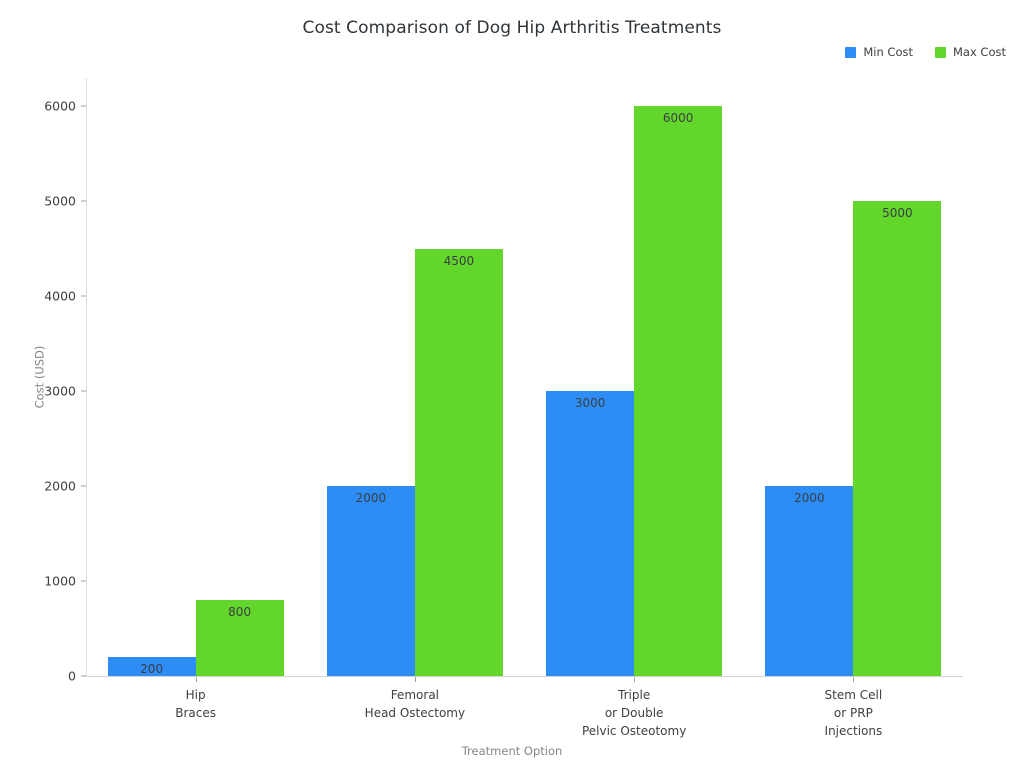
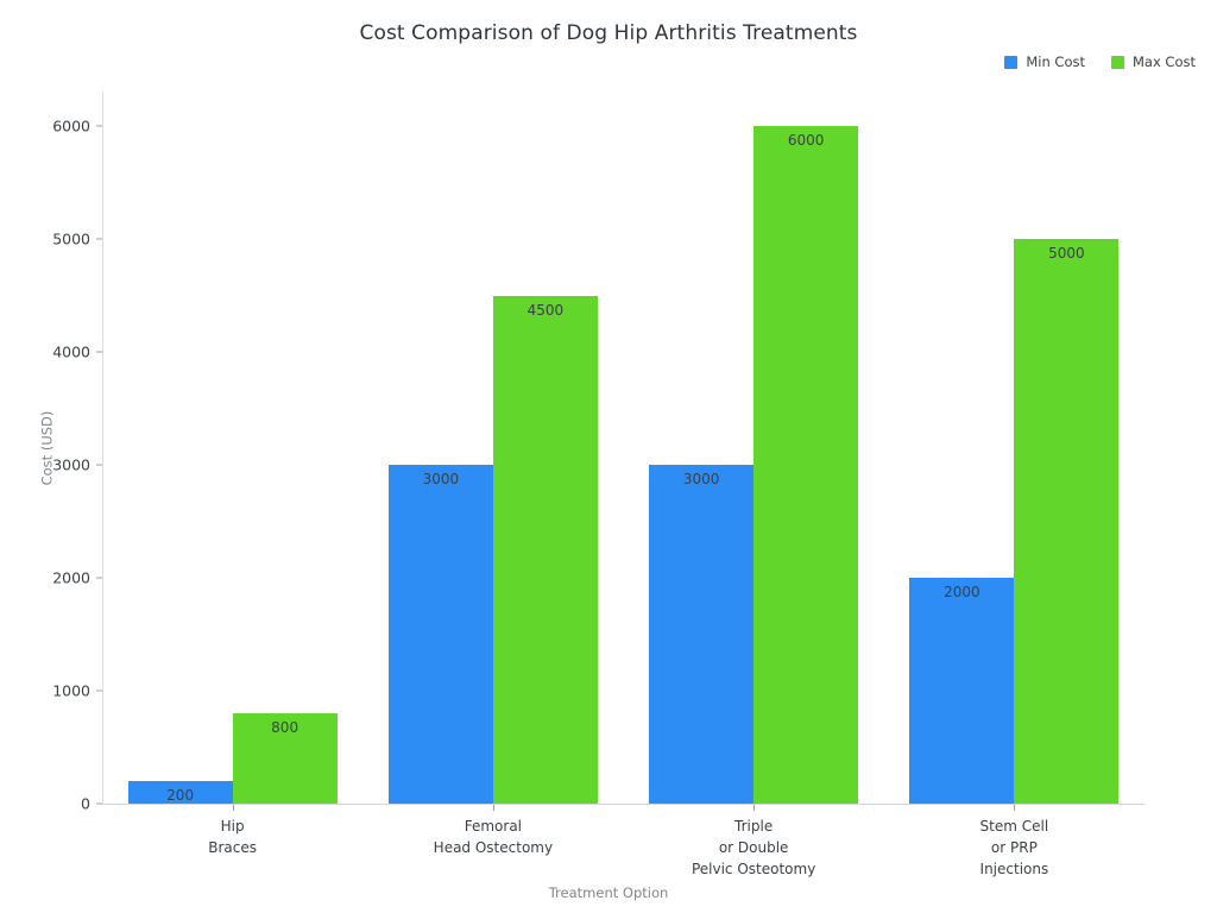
Min Cost/Femoral Head Ostectomy: 2000 -> 3000
